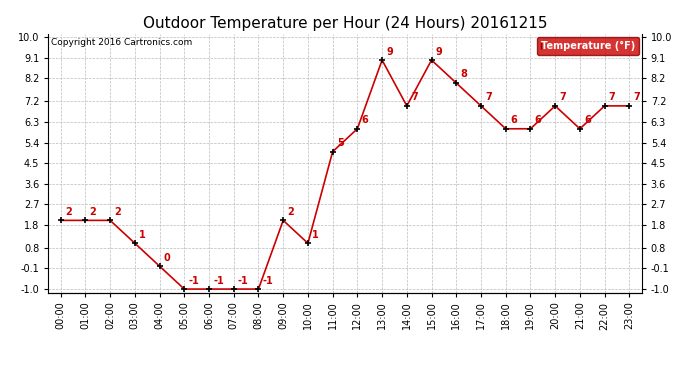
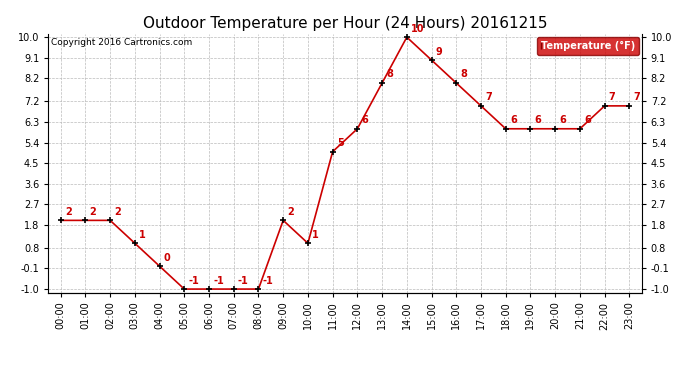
13:00: 9 -> 8
14:00: 7 -> 10
20:00: 7 -> 6
